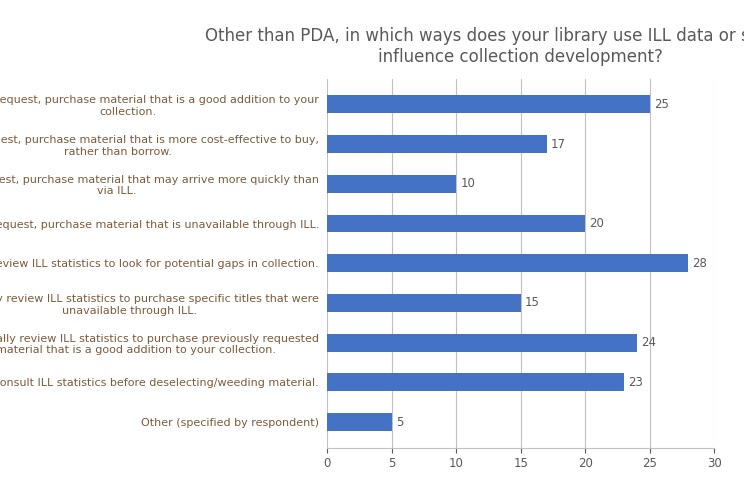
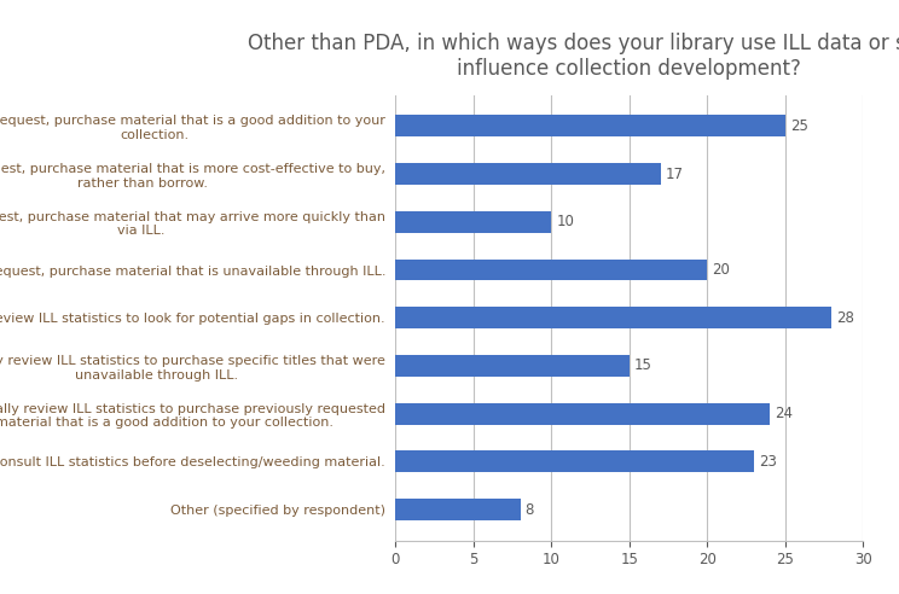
Other (specified by respondent): 5 -> 8
